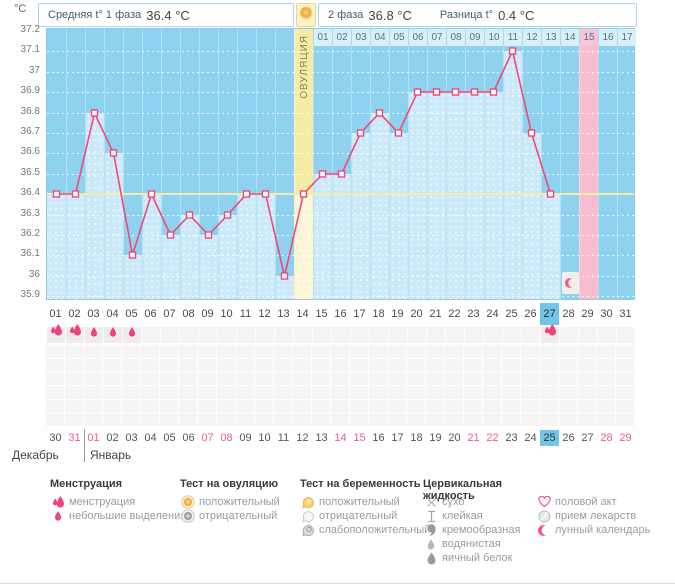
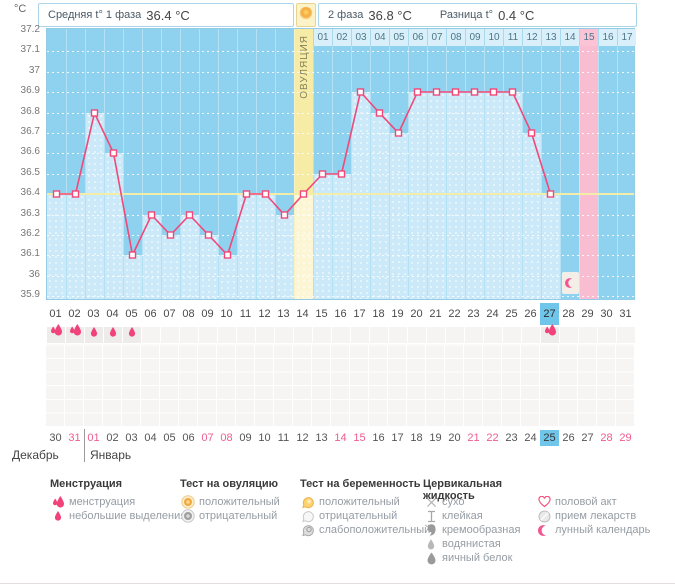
06: 36.4 -> 36.3
10: 36.3 -> 36.1
13: 36.0 -> 36.3
17: 36.7 -> 36.9
25: 37.1 -> 36.9
